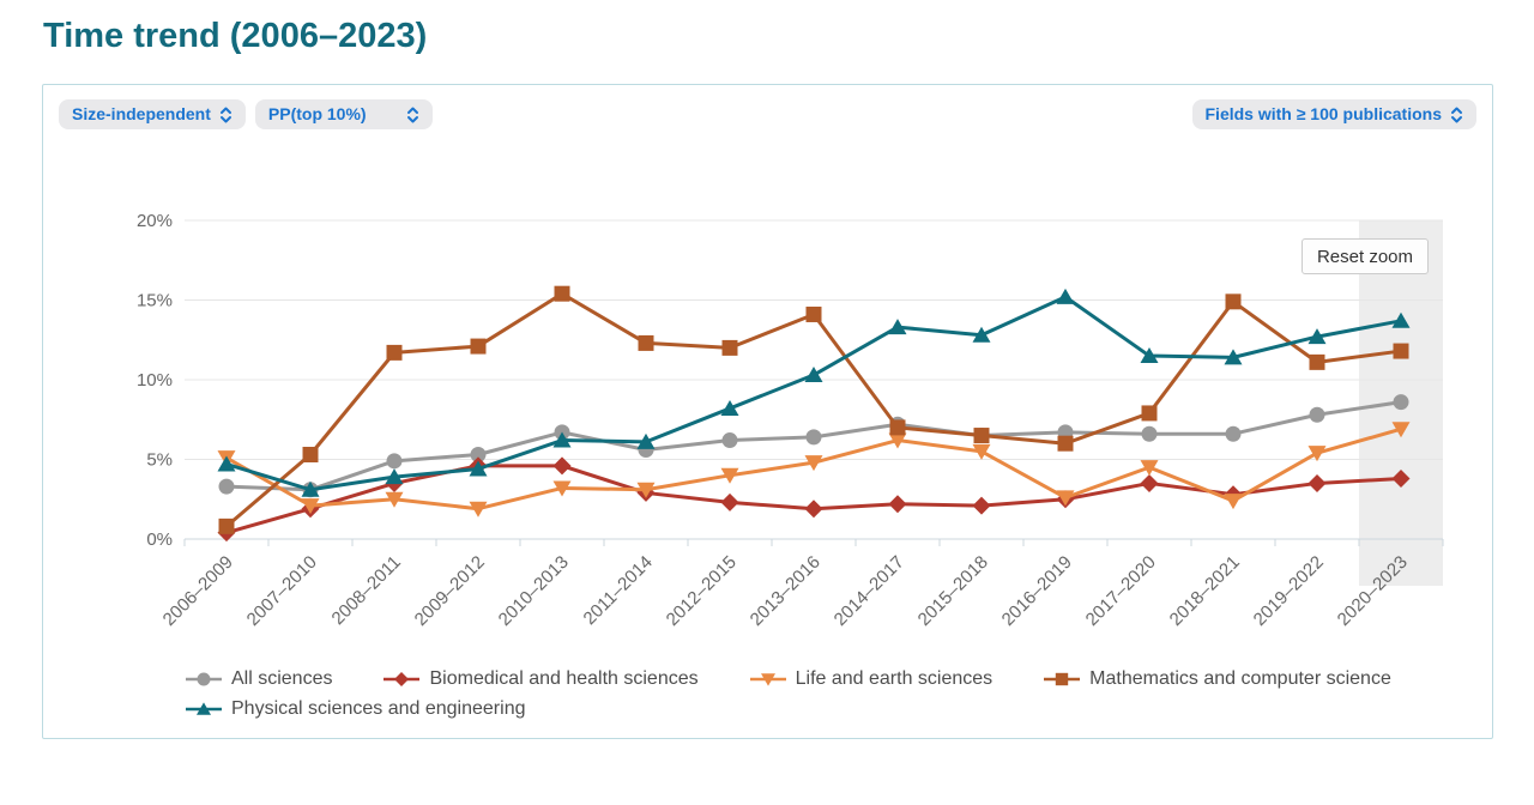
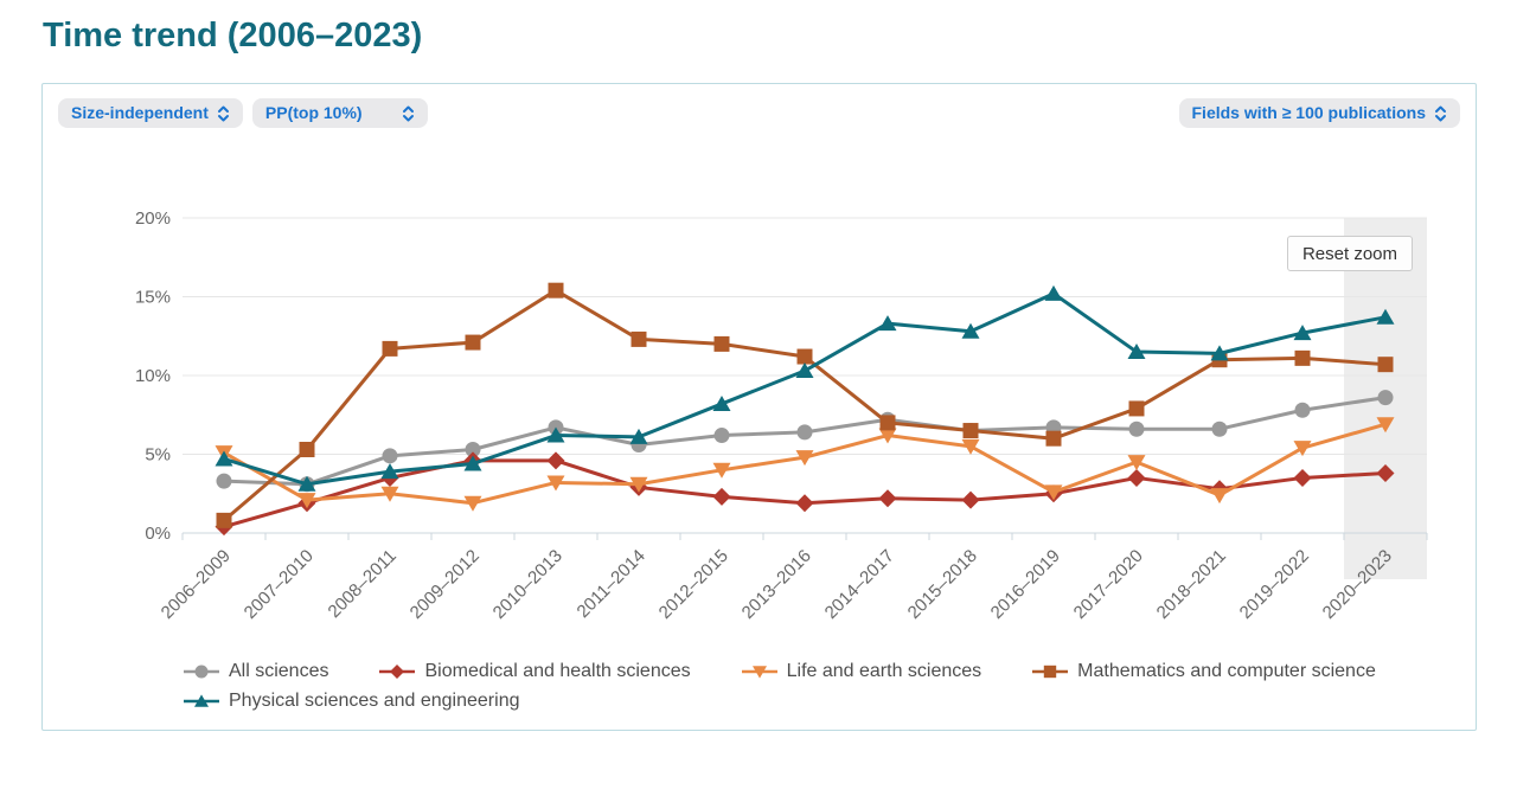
Mathematics and computer science/2013–2016: 14.1% -> 11.2%
Mathematics and computer science/2018–2021: 14.9% -> 11.0%
Mathematics and computer science/2020–2023: 11.8% -> 10.7%
